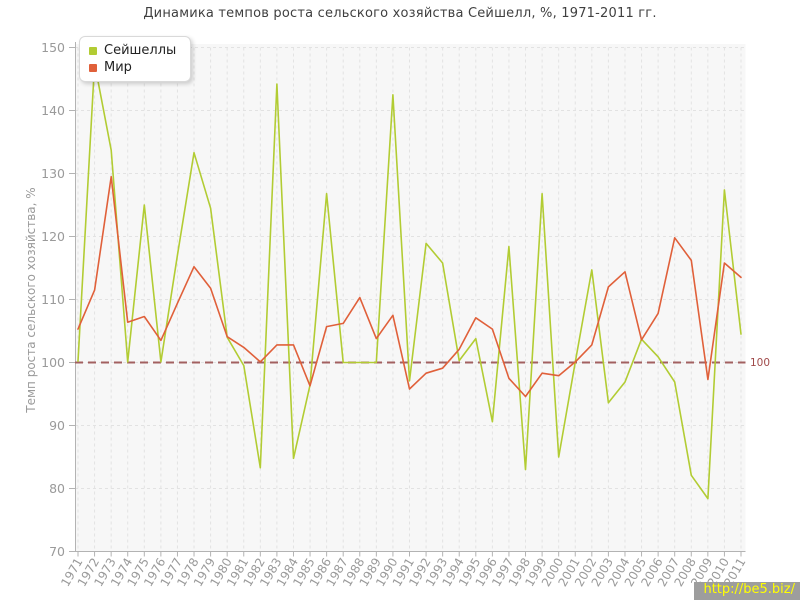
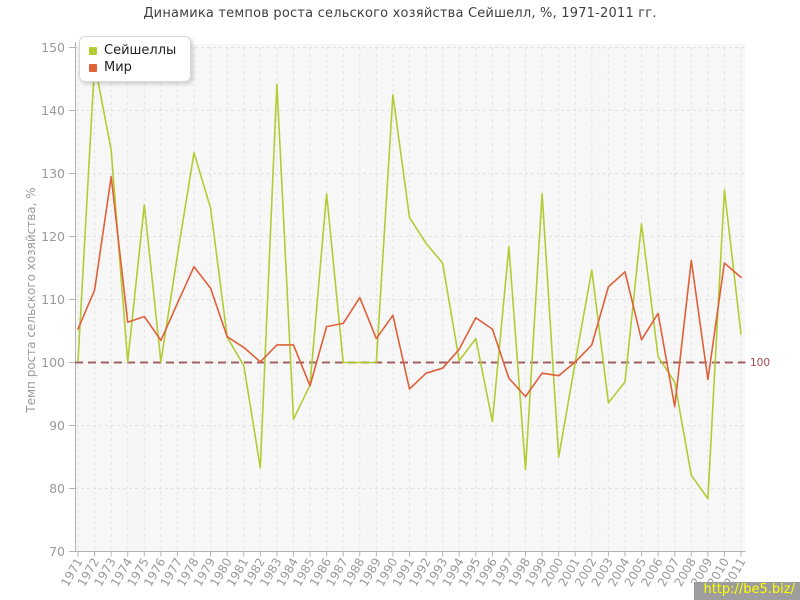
Сейшеллы/1984: 85 -> 91
Сейшеллы/1991: 97 -> 123
Сейшеллы/2005: 104 -> 122
Мир/2007: 120 -> 93
